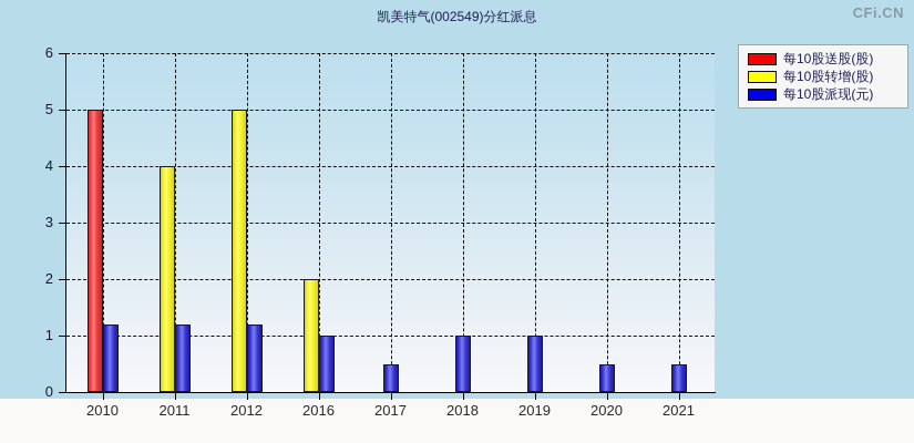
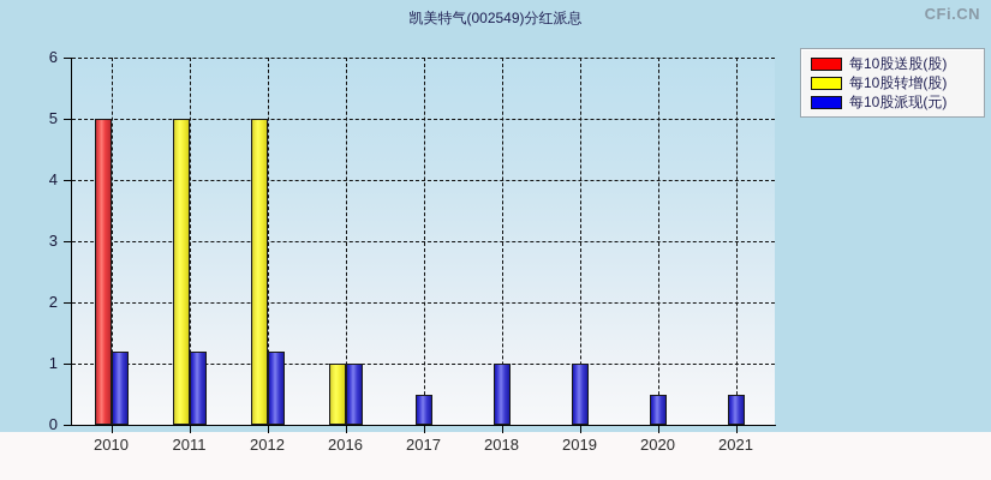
每10股转增(股)/2011: 4 -> 5
每10股转增(股)/2016: 2 -> 1
